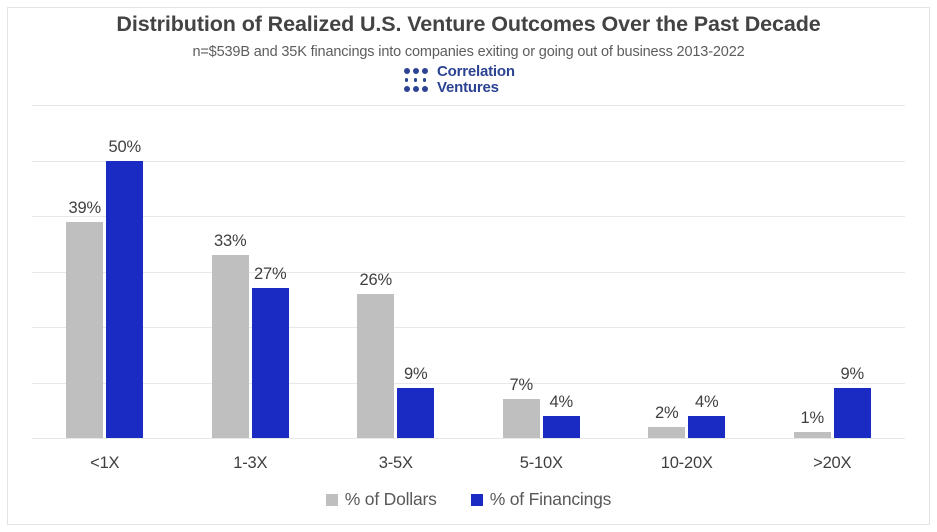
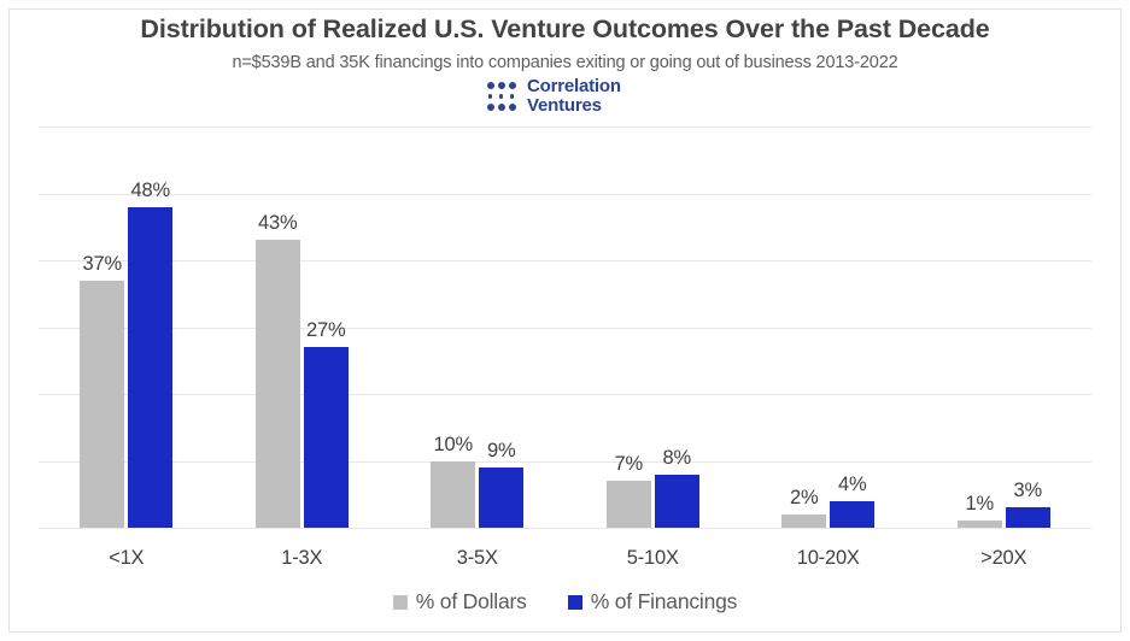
% of Dollars/<1X: 39% -> 37%
% of Financings/<1X: 50% -> 48%
% of Dollars/1-3X: 33% -> 43%
% of Dollars/3-5X: 26% -> 10%
% of Financings/5-10X: 4% -> 8%
% of Financings/>20X: 9% -> 3%
